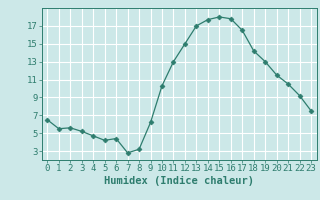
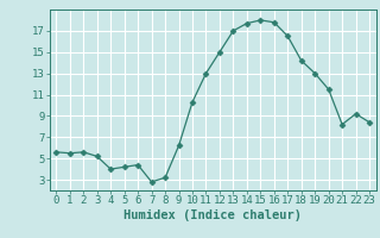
0: 6.5 -> 5.6
4: 4.7 -> 4.0
21: 10.5 -> 8.2
23: 7.5 -> 8.4
